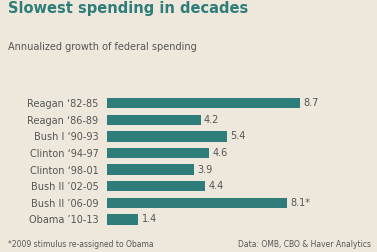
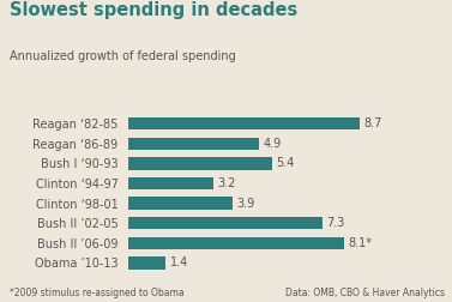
Reagan ‘86-89: 4.2 -> 4.9
Clinton ‘94-97: 4.6 -> 3.2
Bush II ’02-05: 4.4 -> 7.3
